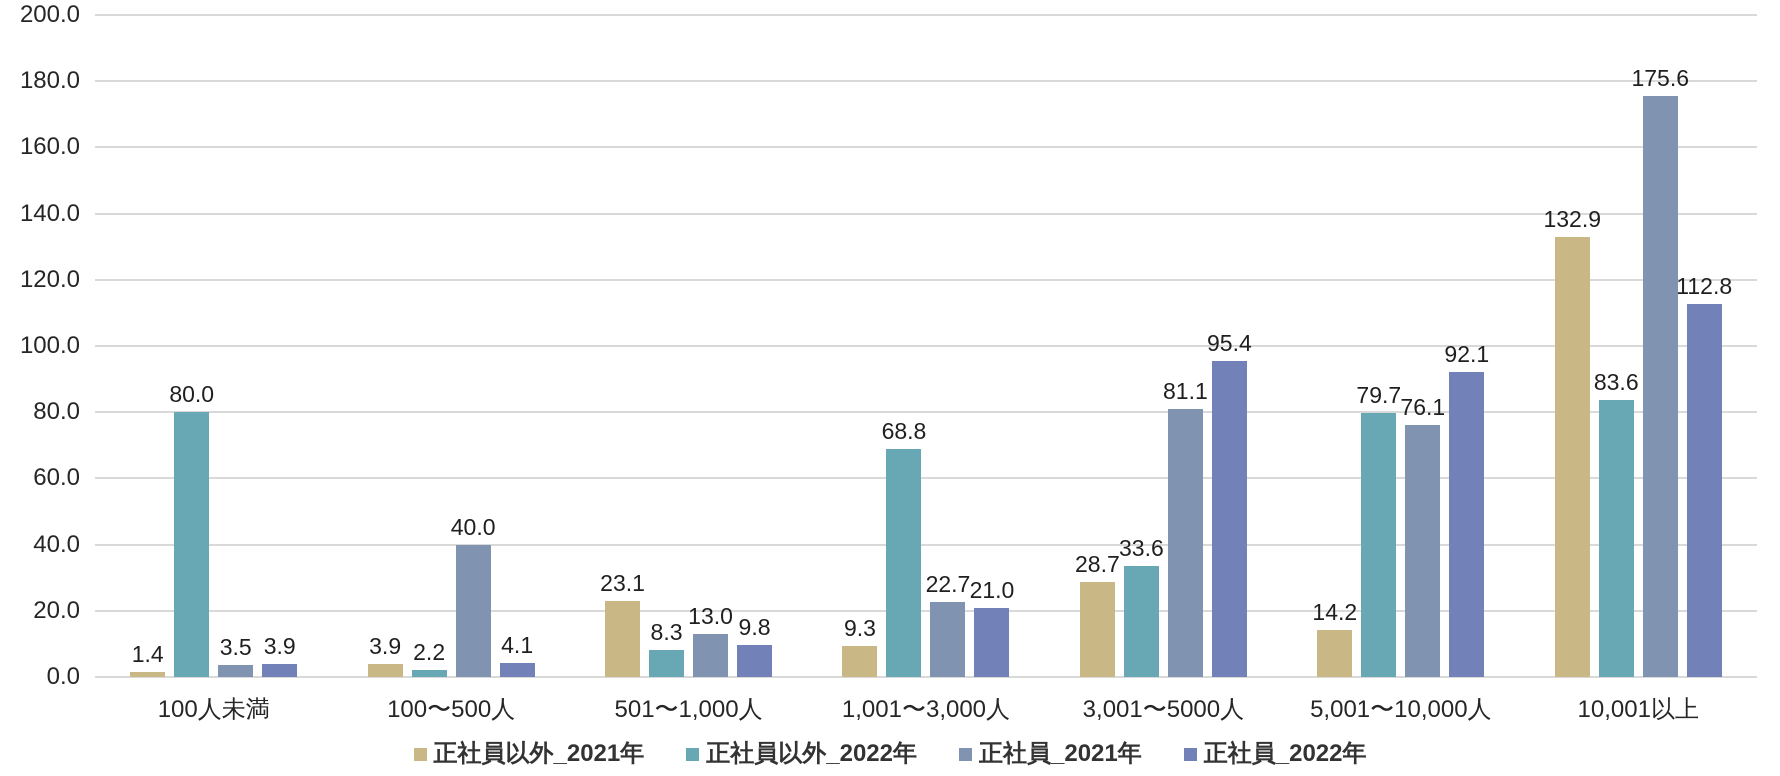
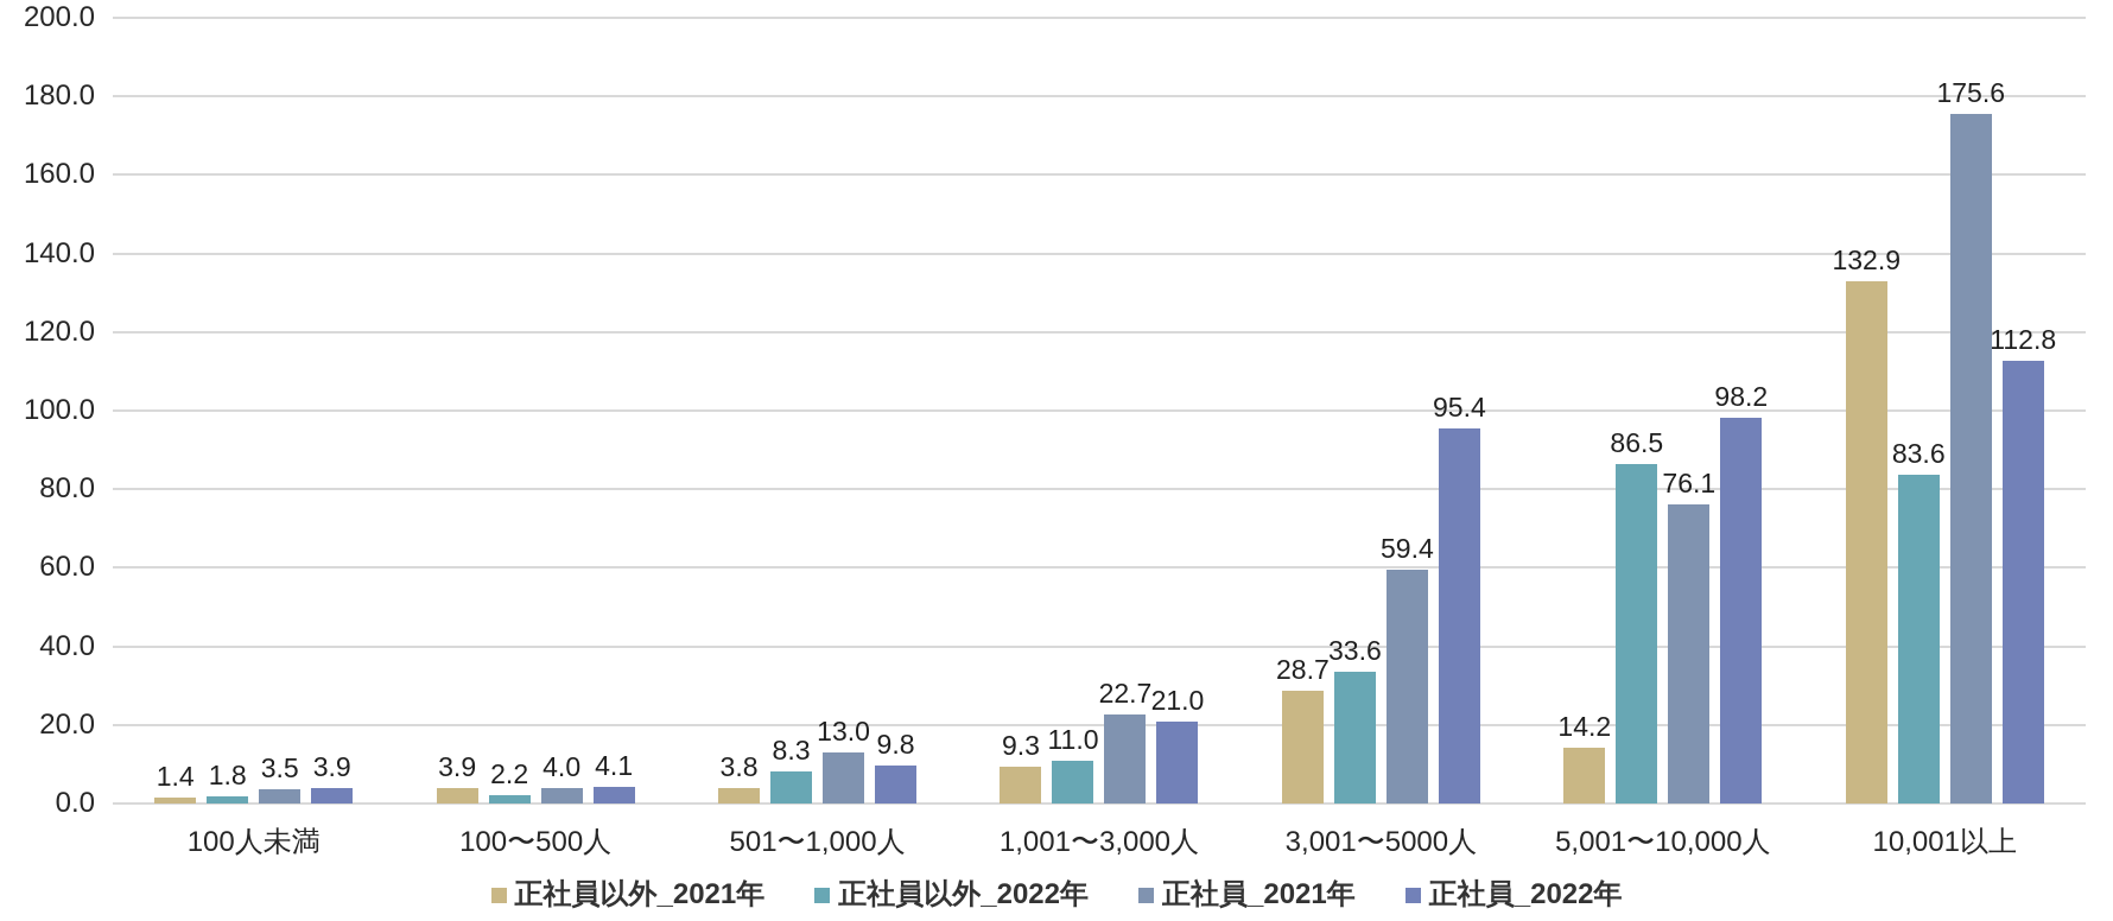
正社員以外_2022年/100人未満: 80.0 -> 1.8
正社員_2021年/100〜500人: 40.0 -> 4.0
正社員以外_2021年/501〜1,000人: 23.1 -> 3.8
正社員以外_2022年/1,001〜3,000人: 68.8 -> 11.0
正社員_2021年/3,001〜5000人: 81.1 -> 59.4
正社員以外_2022年/5,001〜10,000人: 79.7 -> 86.5
正社員_2022年/5,001〜10,000人: 92.1 -> 98.2
